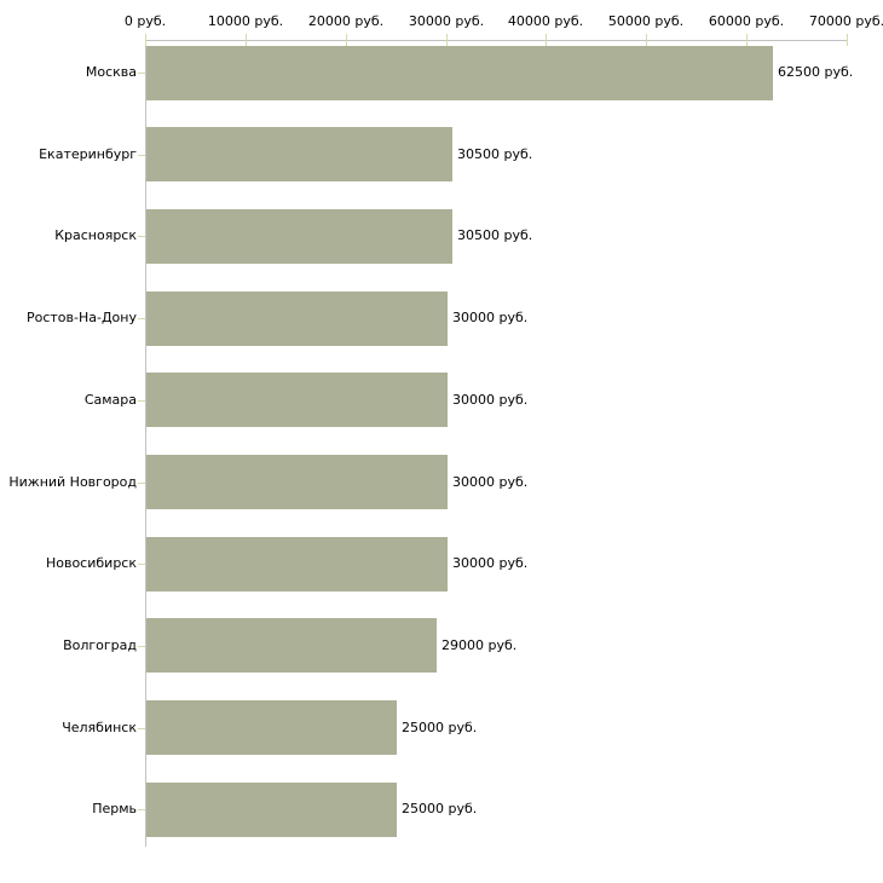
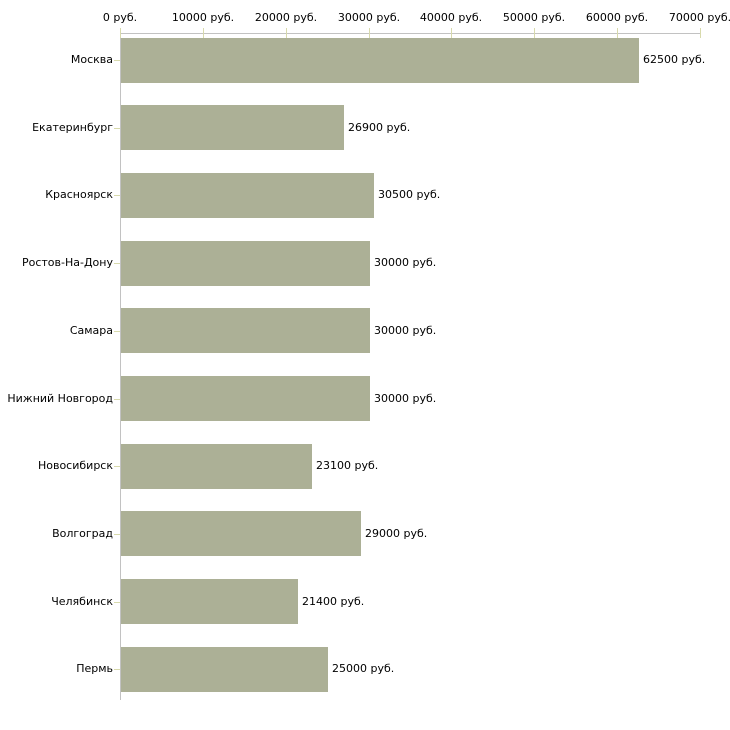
Екатеринбург: 30500 -> 26900
Новосибирск: 30000 -> 23100
Челябинск: 25000 -> 21400
